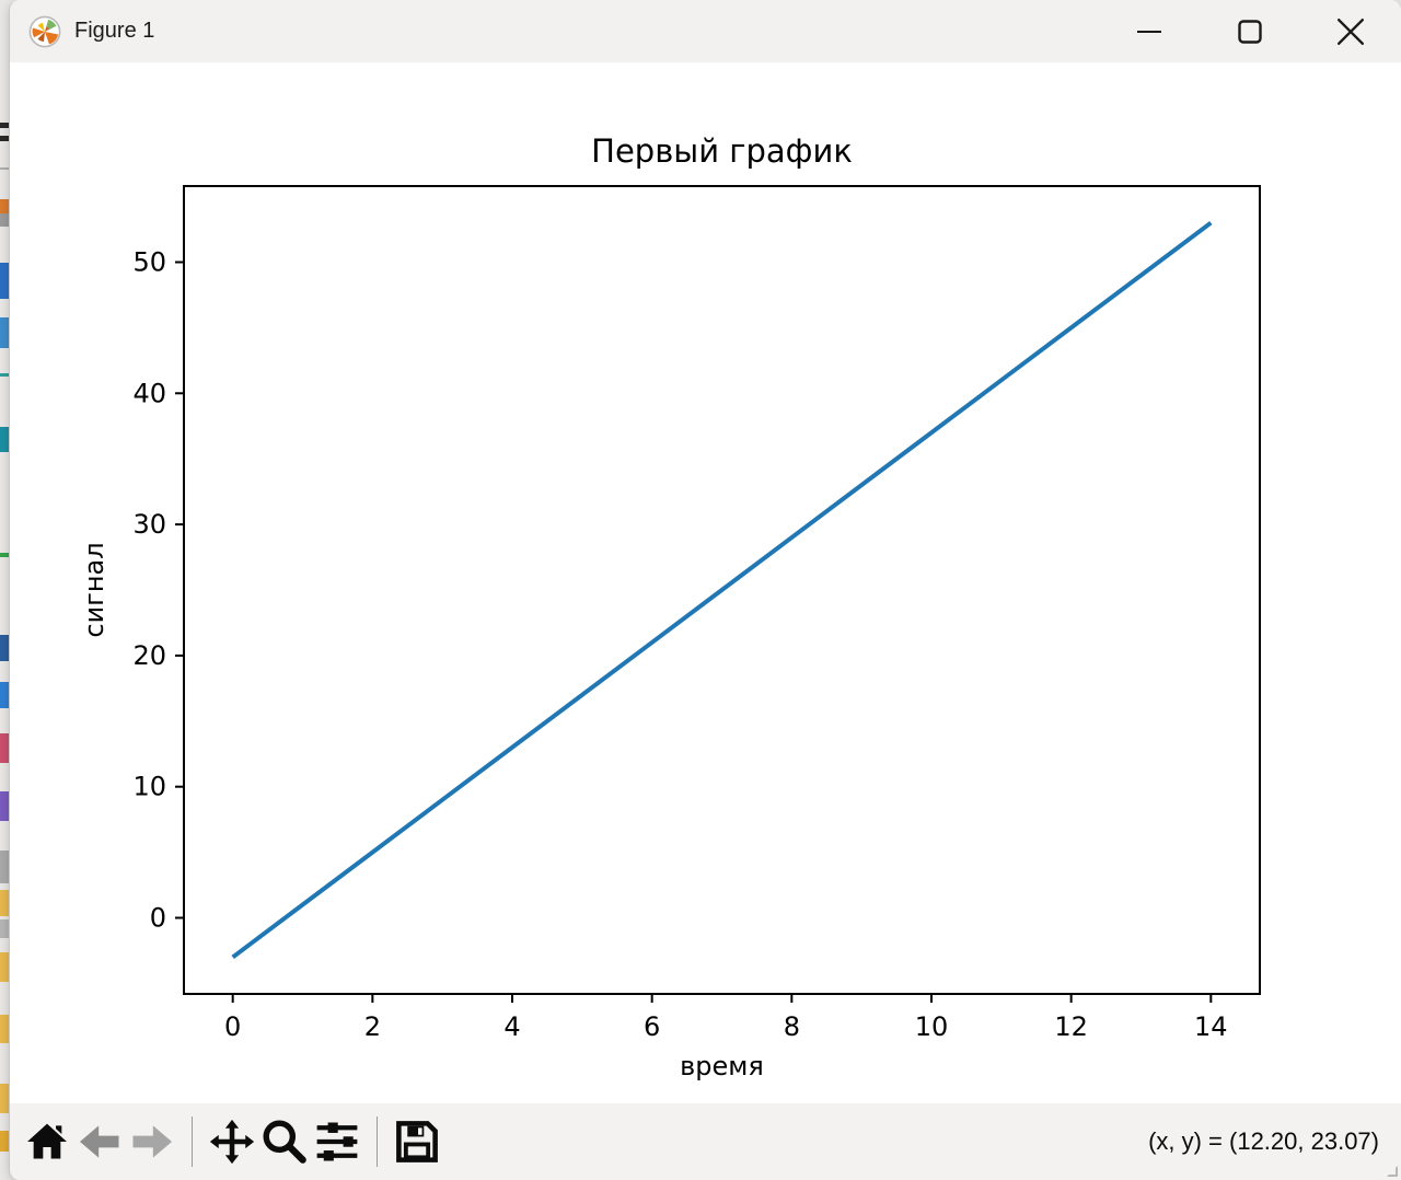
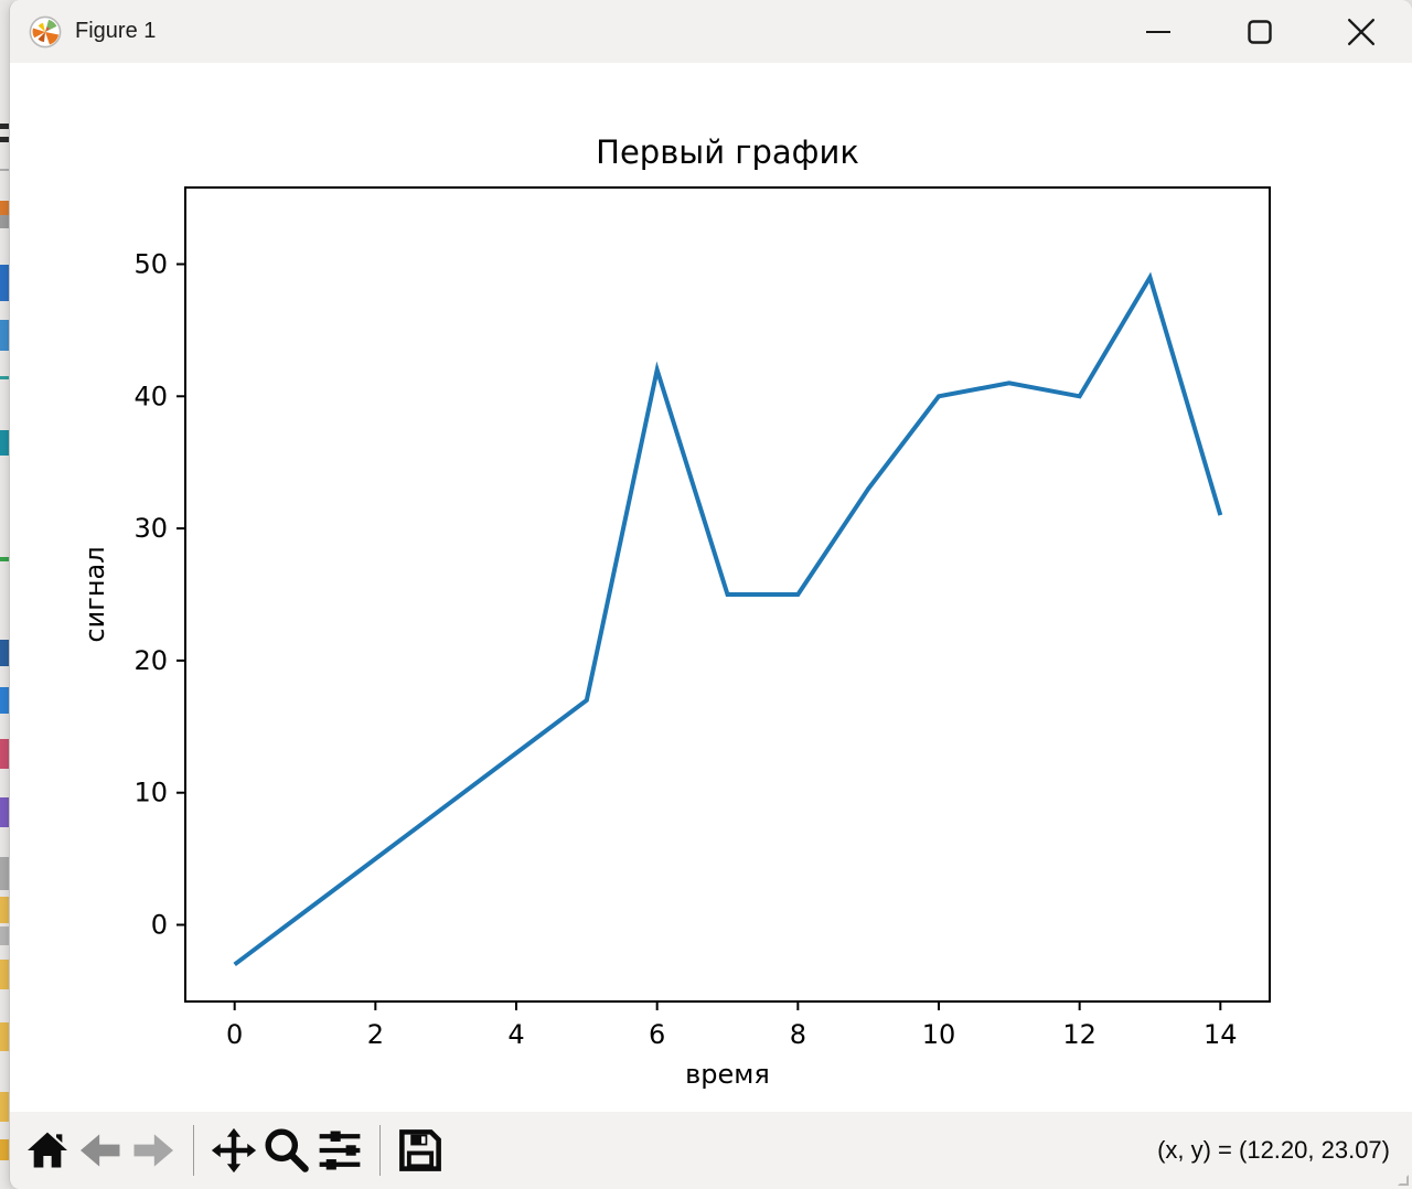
6: 21 -> 42
8: 29 -> 25
10: 37 -> 40
12: 45 -> 40
14: 53 -> 31
